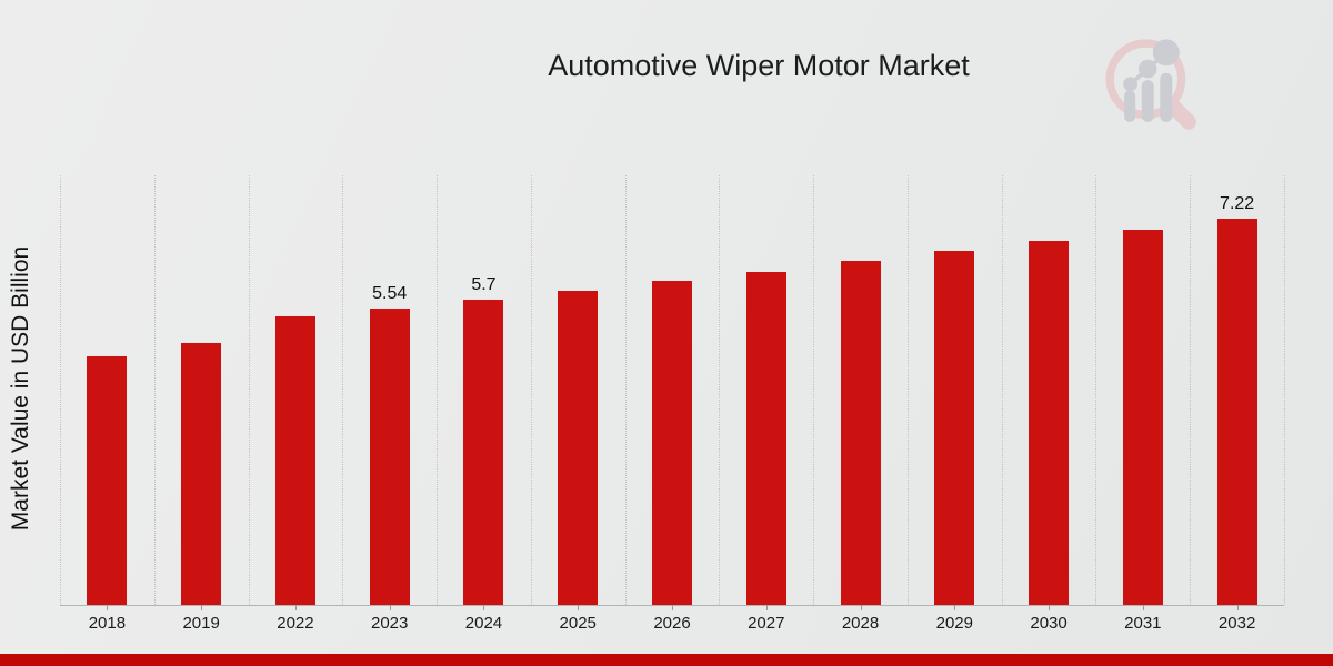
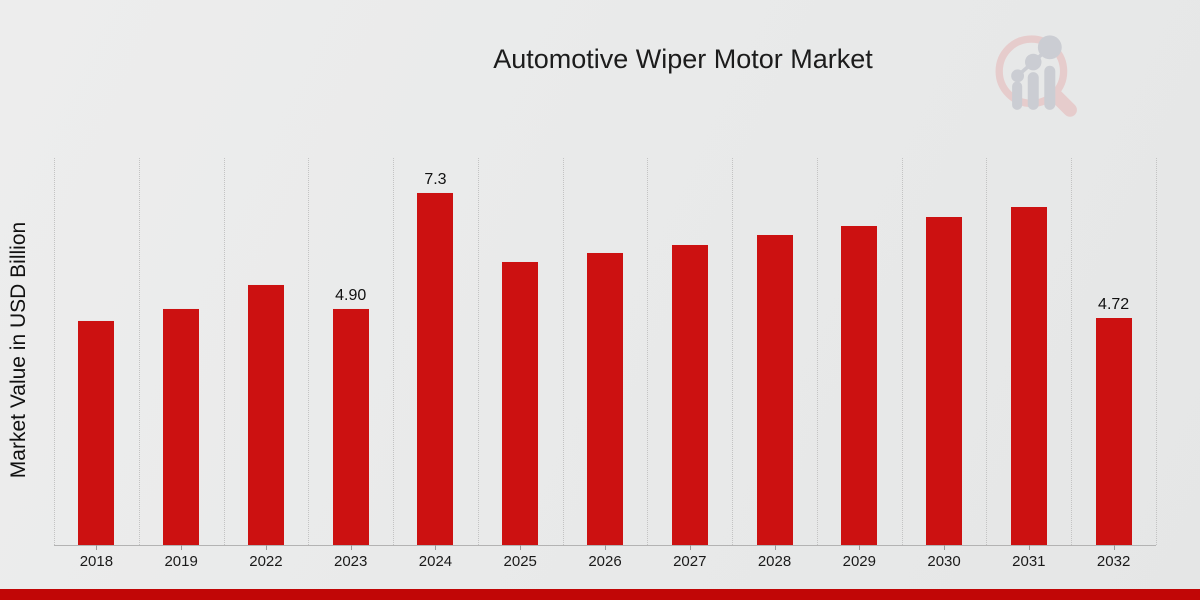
2023: 5.54 -> 4.90
2024: 5.7 -> 7.3
2032: 7.22 -> 4.72
